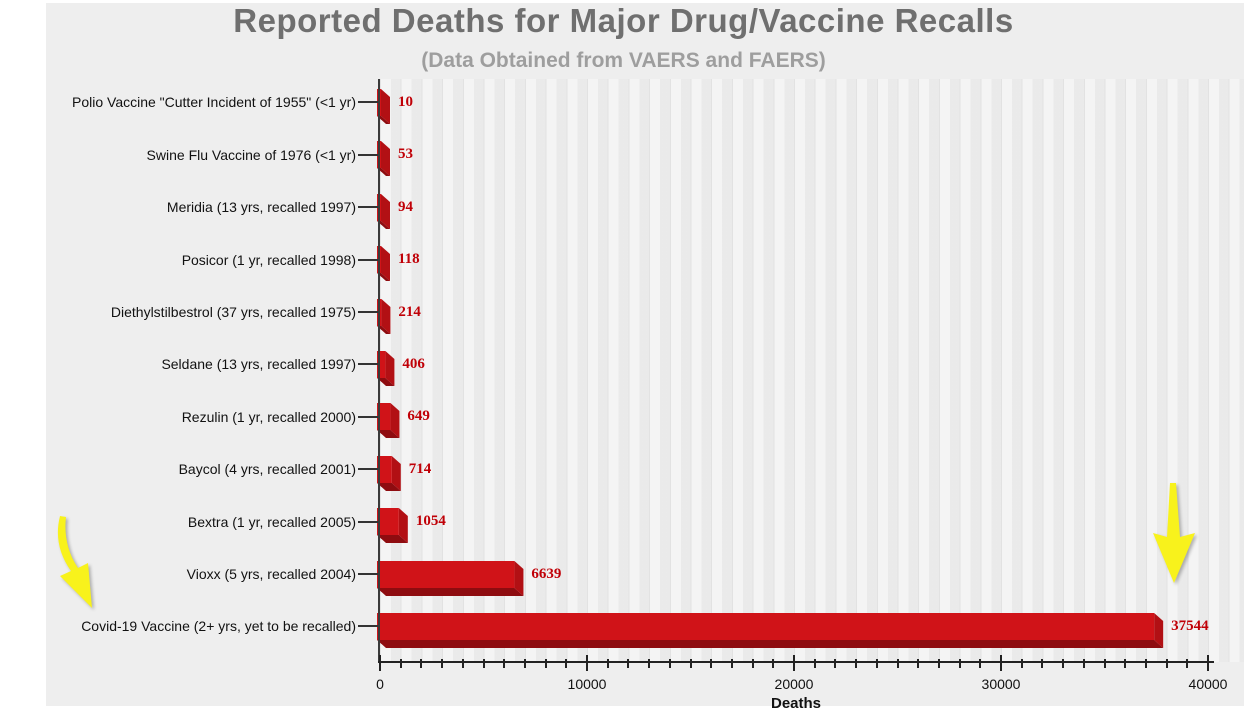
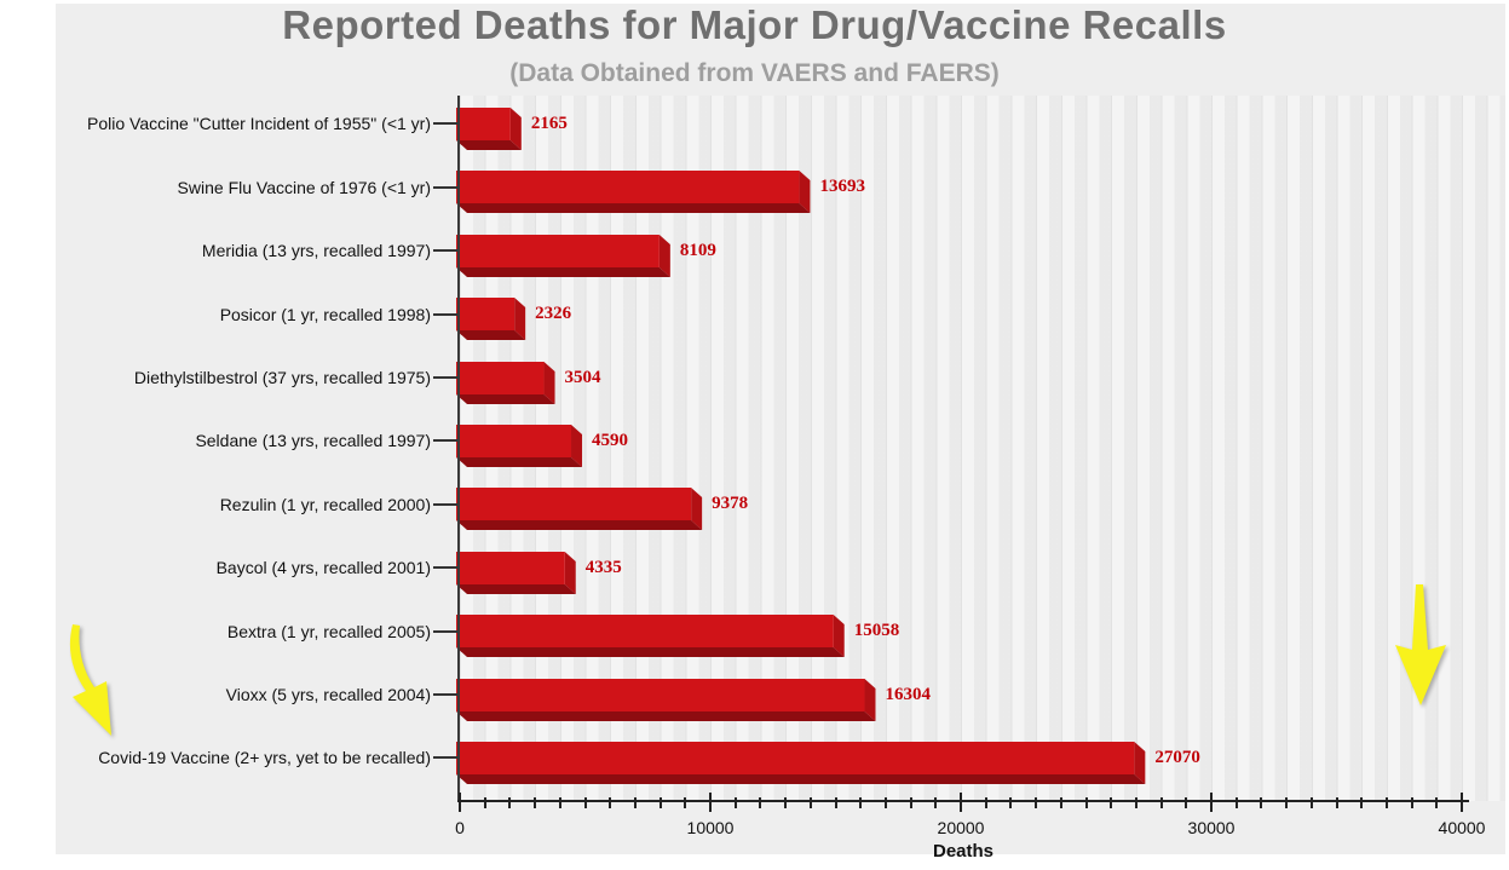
Polio Vaccine "Cutter Incident of 1955" (<1 yr): 10 -> 2165
Swine Flu Vaccine of 1976 (<1 yr): 53 -> 13693
Meridia (13 yrs, recalled 1997): 94 -> 8109
Posicor (1 yr, recalled 1998): 118 -> 2326
Diethylstilbestrol (37 yrs, recalled 1975): 214 -> 3504
Seldane (13 yrs, recalled 1997): 406 -> 4590
Rezulin (1 yr, recalled 2000): 649 -> 9378
Baycol (4 yrs, recalled 2001): 714 -> 4335
Bextra (1 yr, recalled 2005): 1054 -> 15058
Vioxx (5 yrs, recalled 2004): 6639 -> 16304
Covid-19 Vaccine (2+ yrs, yet to be recalled): 37544 -> 27070
